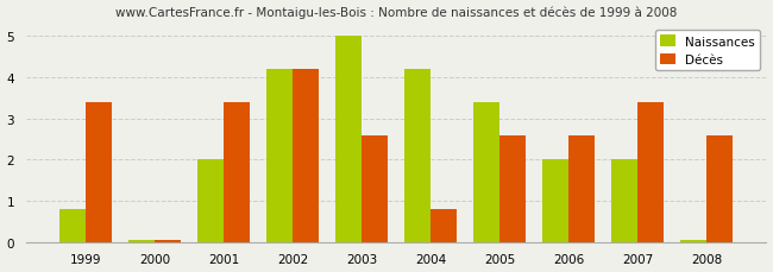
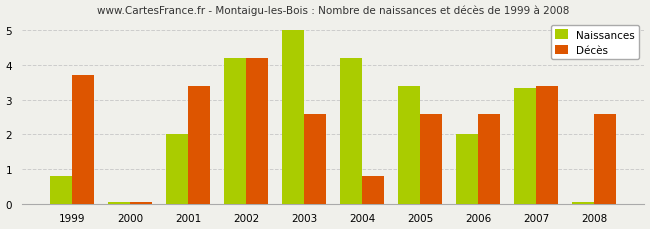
Décès/1999: 3.40 -> 3.70
Naissances/2007: 2.00 -> 3.35
